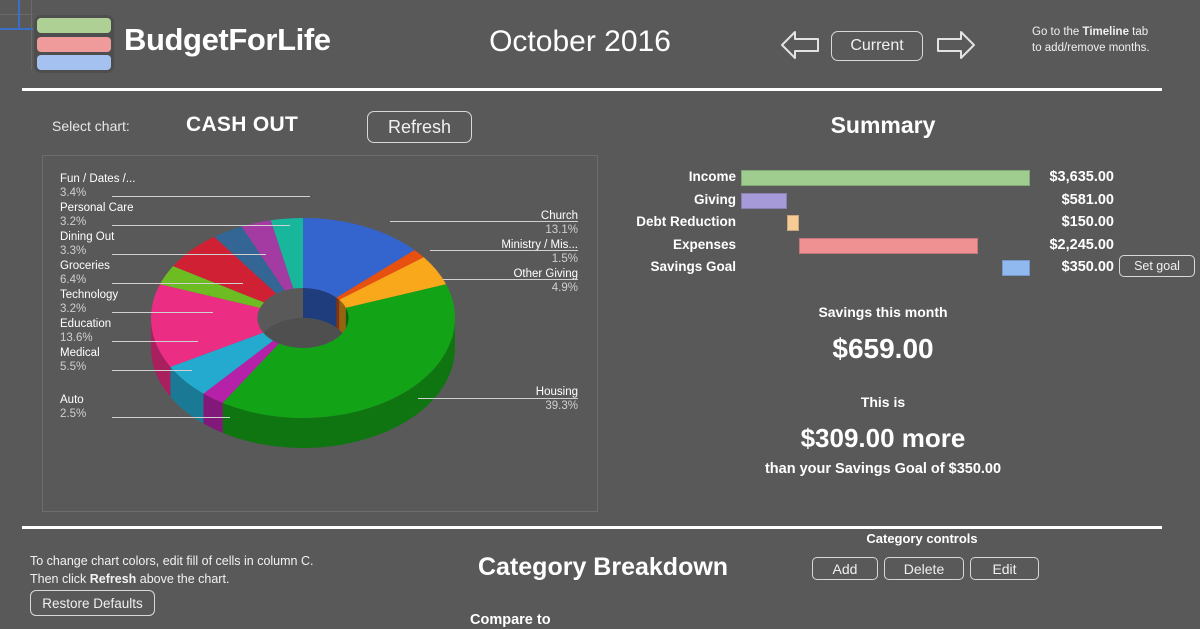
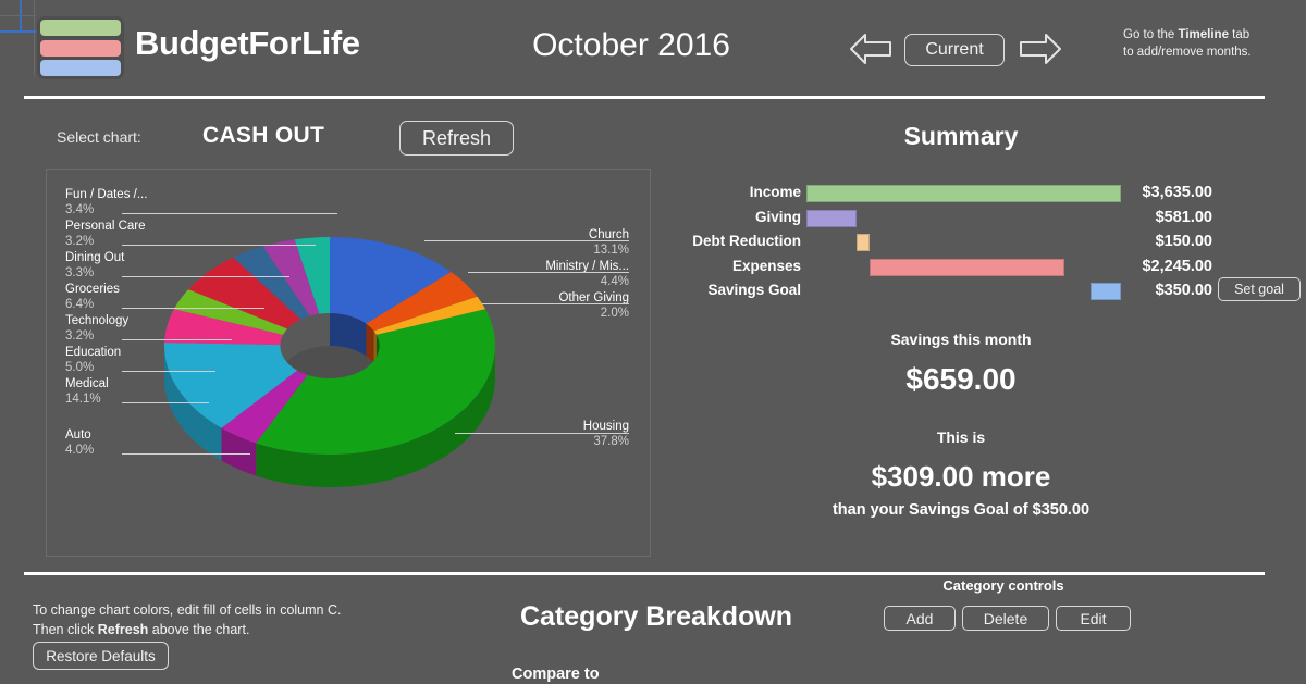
Ministry / Mis...: 1.5% -> 4.4%
Other Giving: 4.9% -> 2.0%
Housing: 39.3% -> 37.8%
Auto: 2.5% -> 4.0%
Medical: 5.5% -> 14.1%
Education: 13.6% -> 5.0%
